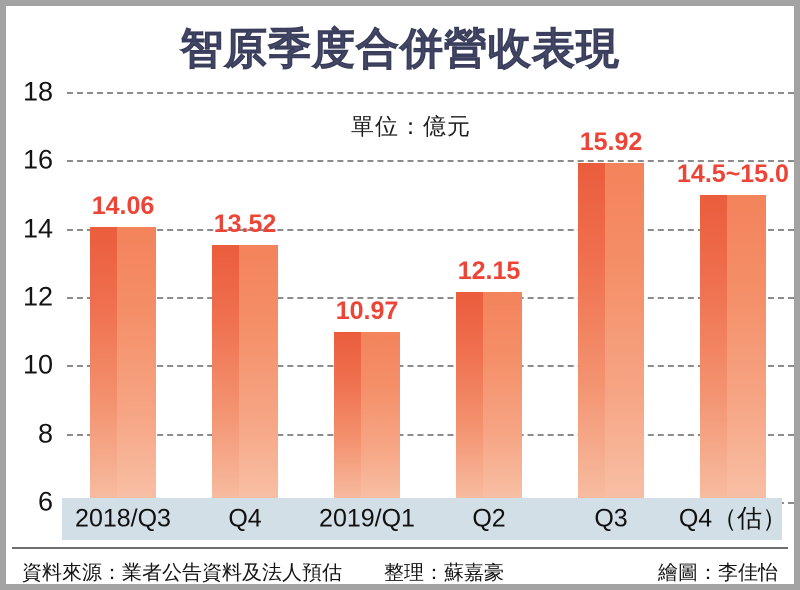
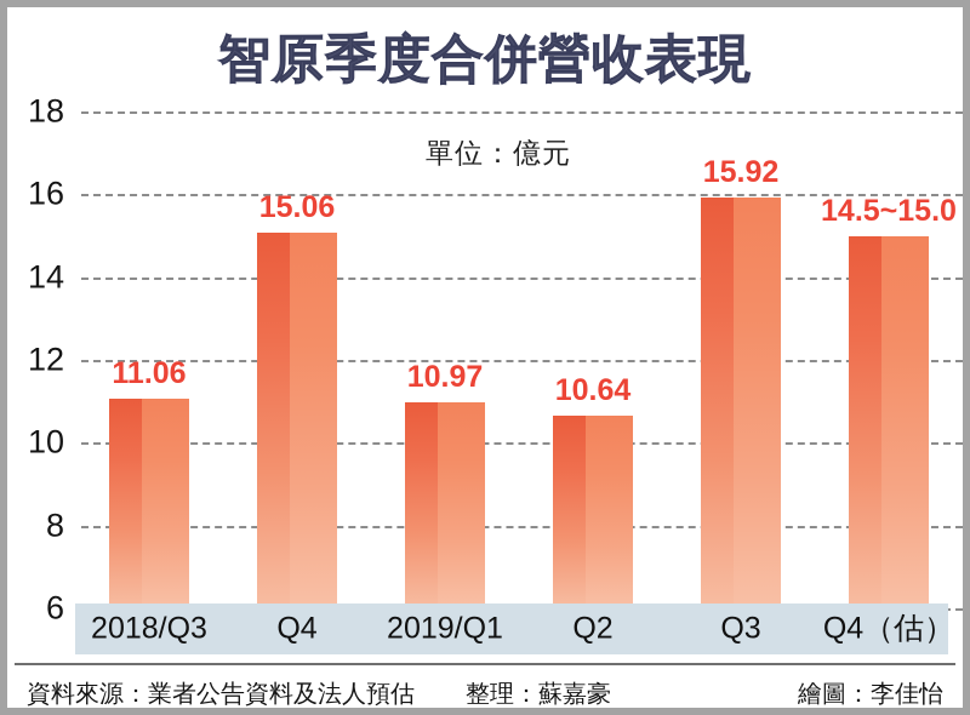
2018/Q3: 14.06 -> 11.06
Q4: 13.52 -> 15.06
Q2: 12.15 -> 10.64
